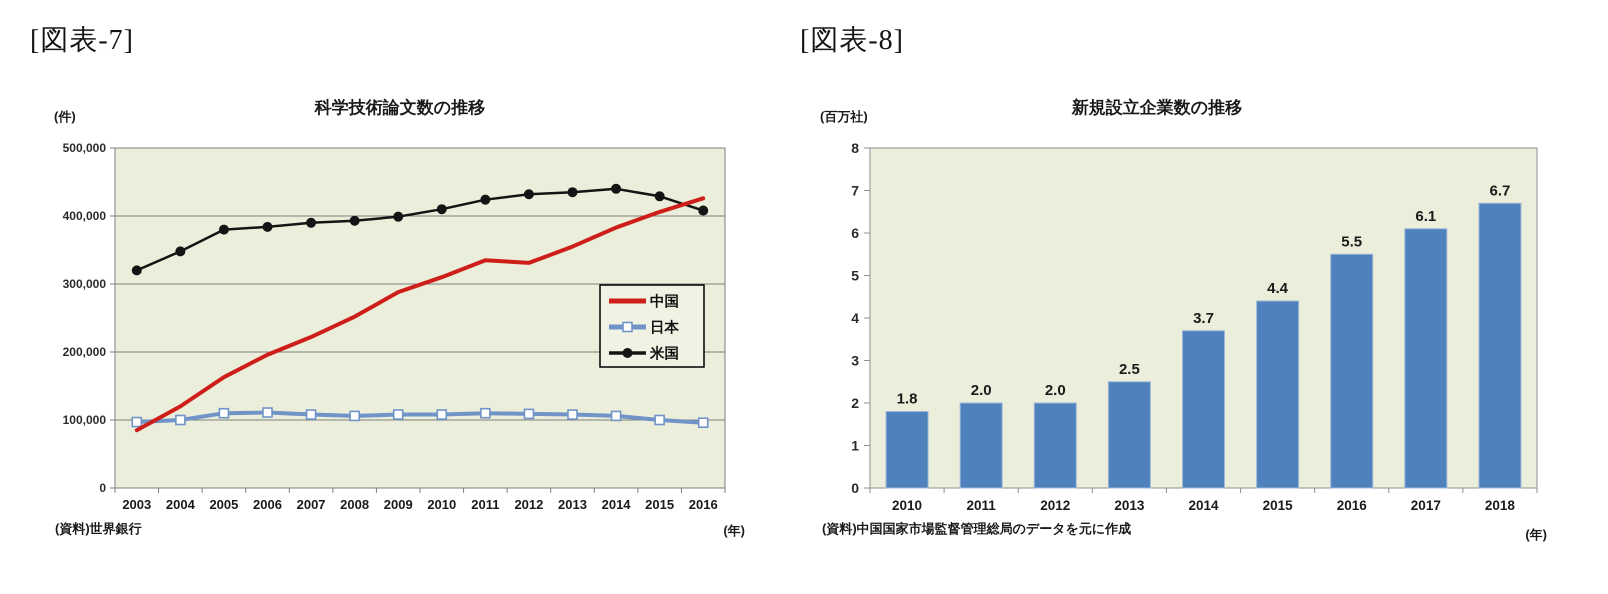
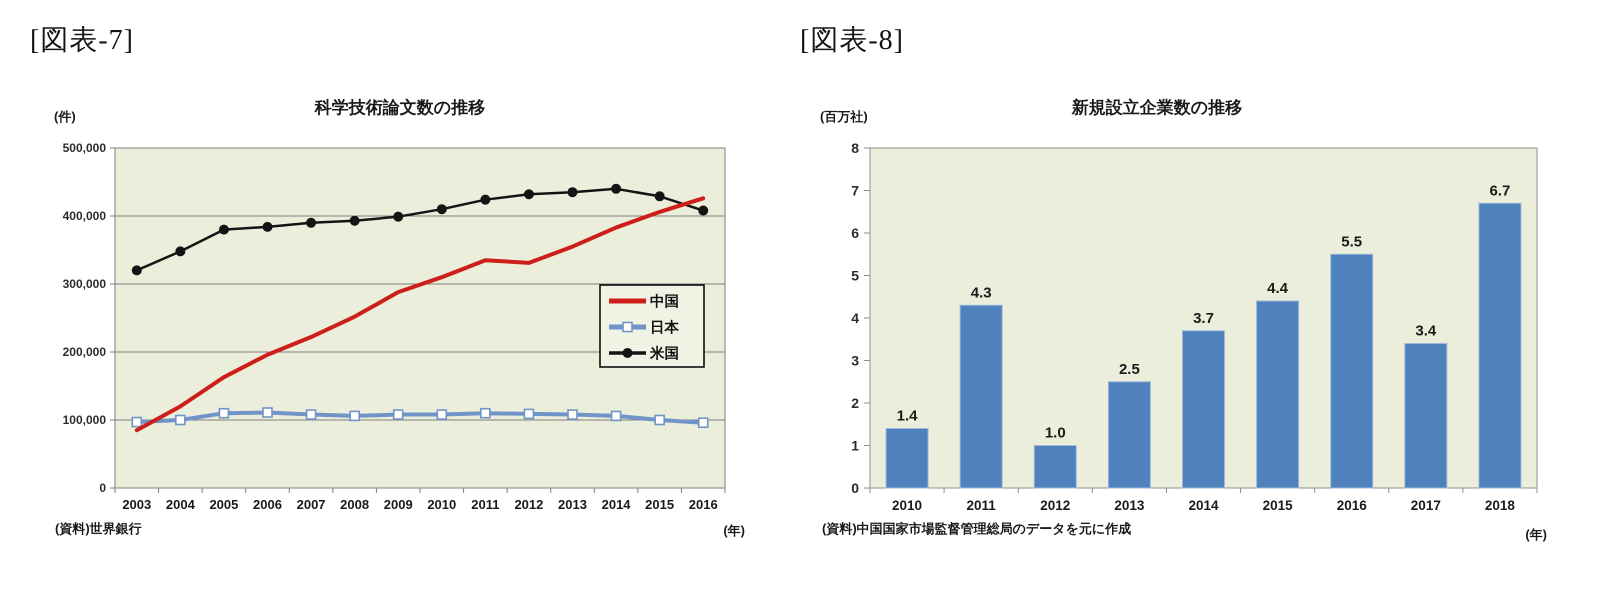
新規設立企業数の推移/2010: 1.8 -> 1.4
新規設立企業数の推移/2011: 2.0 -> 4.3
新規設立企業数の推移/2012: 2.0 -> 1.0
新規設立企業数の推移/2017: 6.1 -> 3.4
